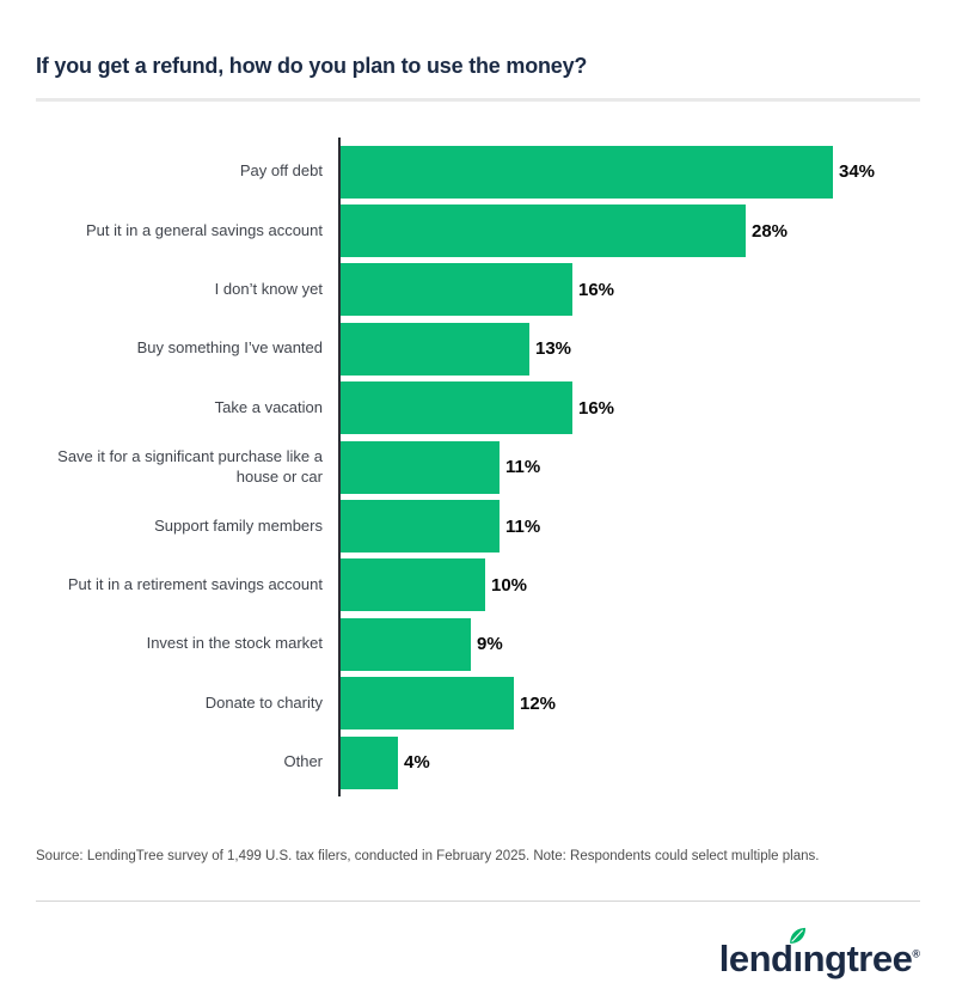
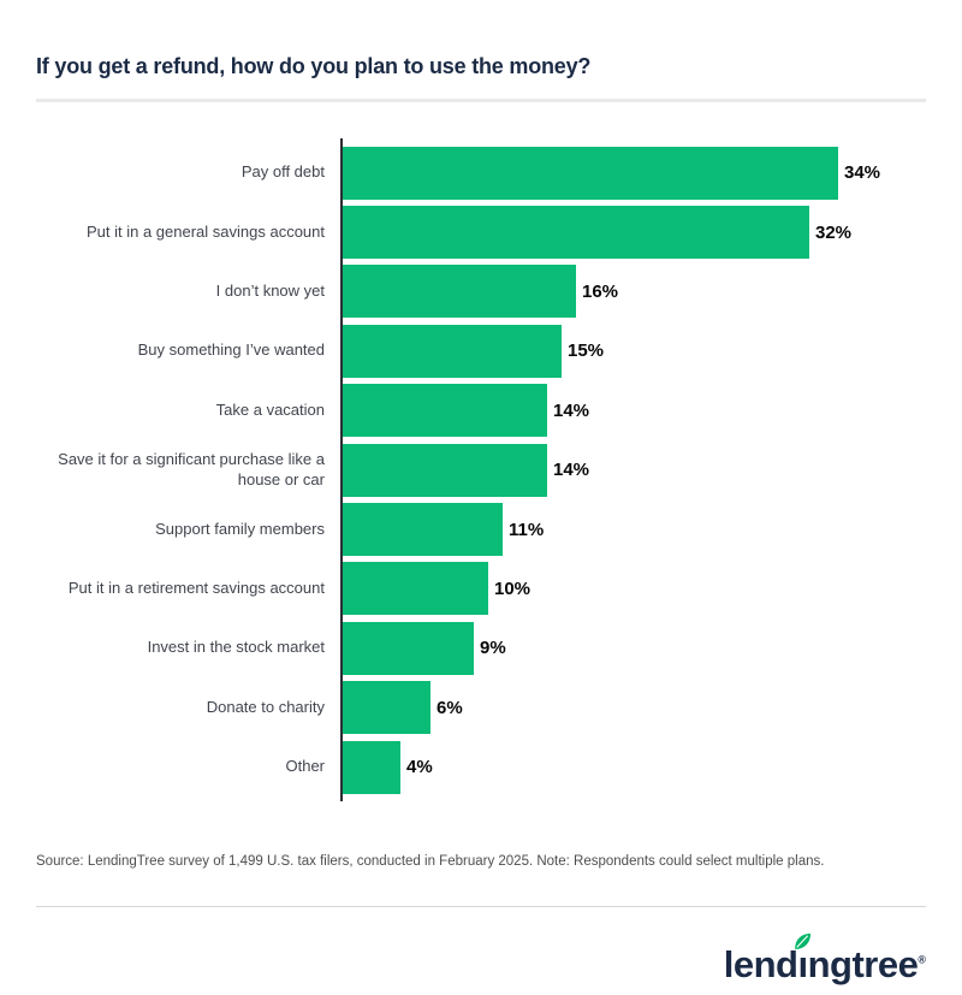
Put it in a general savings account: 28% -> 32%
Buy something I’ve wanted: 13% -> 15%
Take a vacation: 16% -> 14%
Save it for a significant purchase like a house or car: 11% -> 14%
Donate to charity: 12% -> 6%
